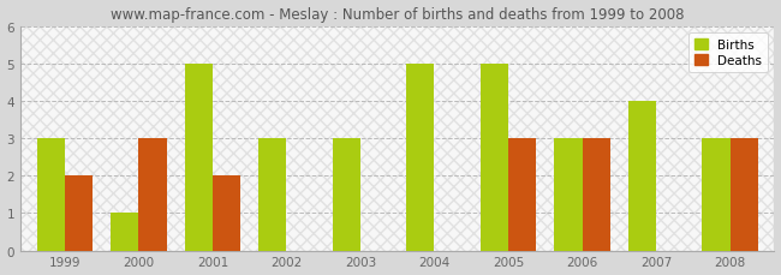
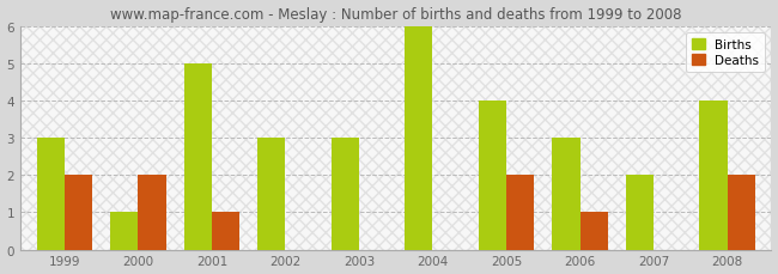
Deaths/2000: 3 -> 2
Deaths/2001: 2 -> 1
Births/2004: 5 -> 6
Births/2005: 5 -> 4
Deaths/2005: 3 -> 2
Deaths/2006: 3 -> 1
Births/2007: 4 -> 2
Births/2008: 3 -> 4
Deaths/2008: 3 -> 2
